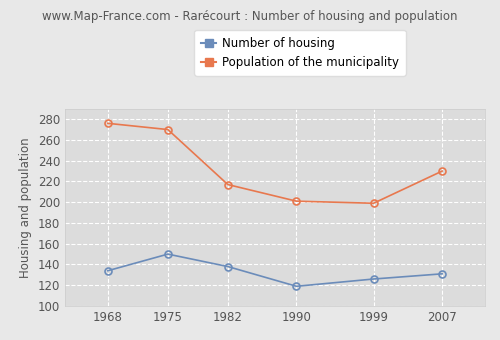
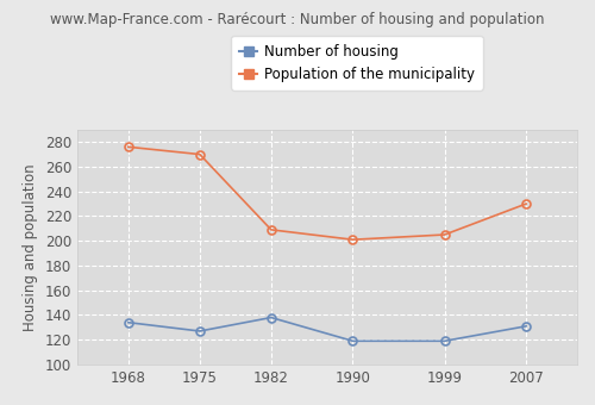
Number of housing/1975: 150 -> 127
Population of the municipality/1982: 217 -> 209
Number of housing/1999: 126 -> 119
Population of the municipality/1999: 199 -> 205
